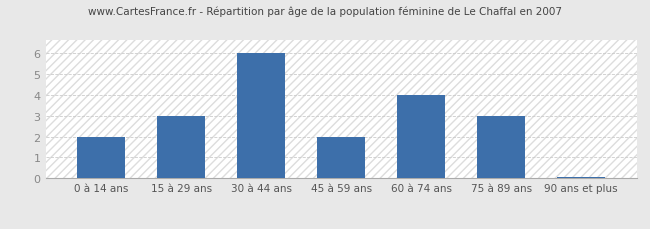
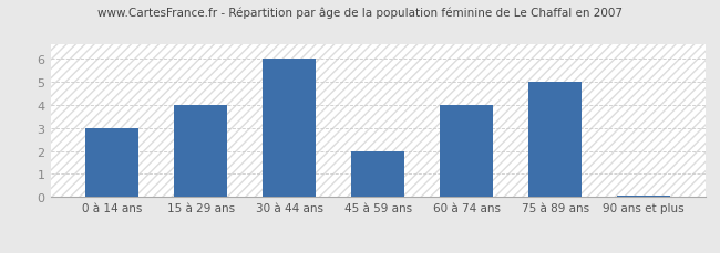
0 à 14 ans: 2.00 -> 3.00
15 à 29 ans: 3.00 -> 4.00
75 à 89 ans: 3.00 -> 5.00
